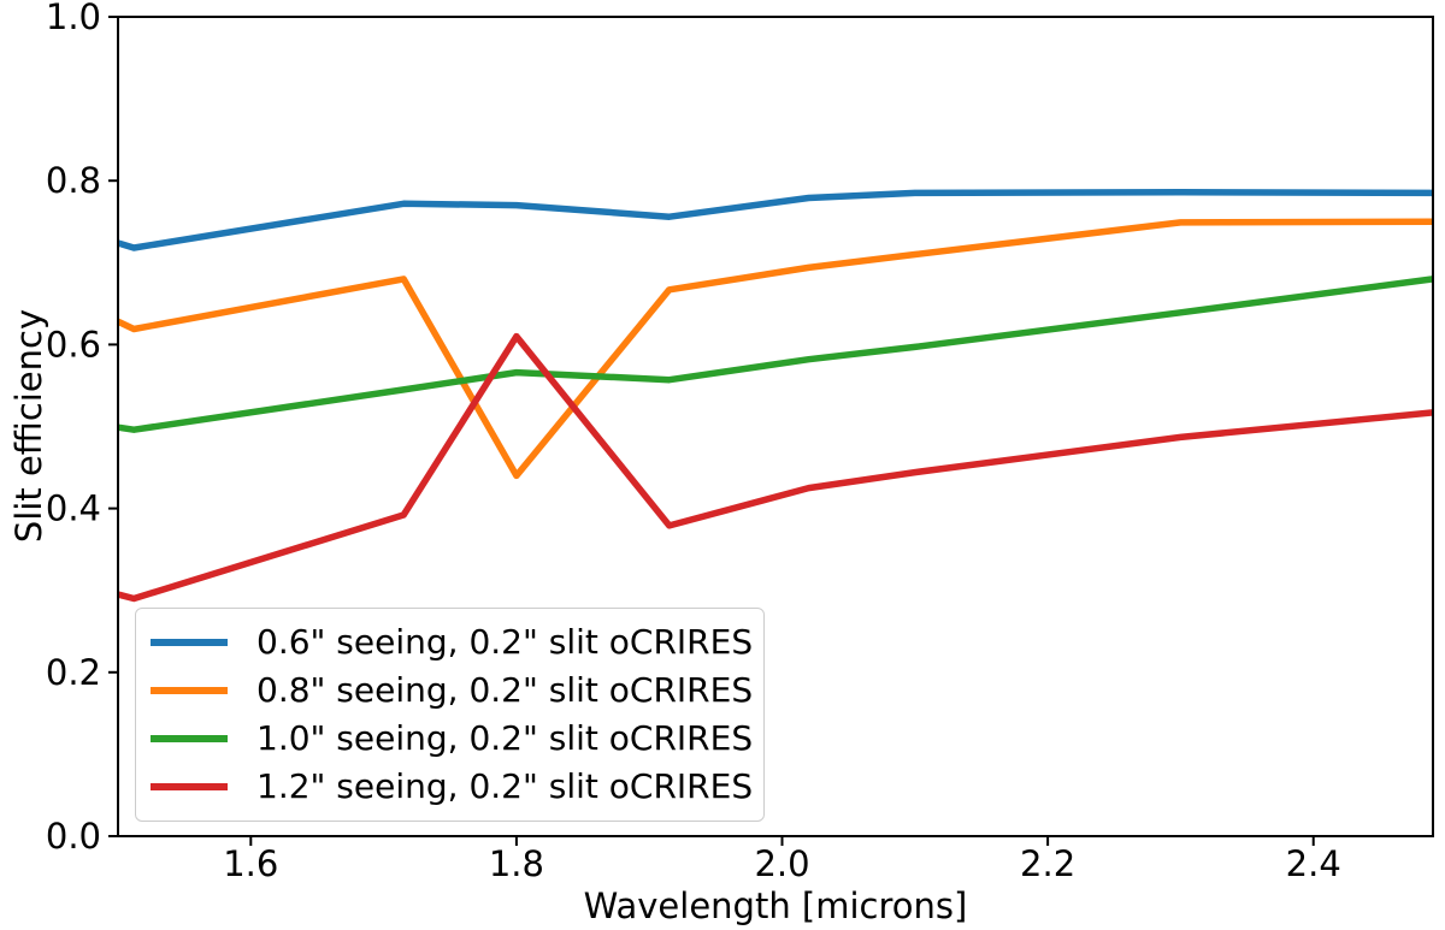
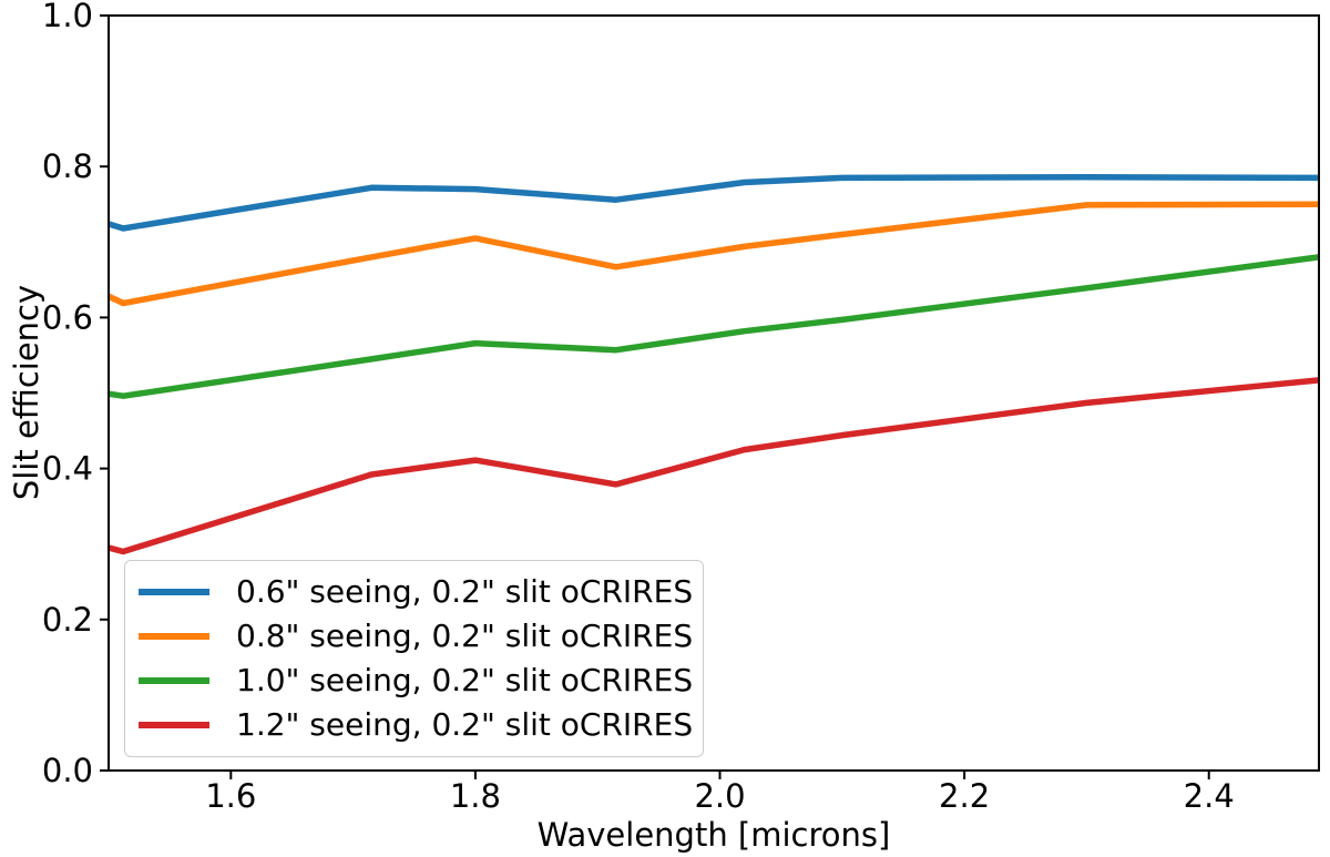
0.8" seeing, 0.2" slit oCRIRES/1.8: 0.44 -> 0.70
1.2" seeing, 0.2" slit oCRIRES/1.8: 0.61 -> 0.41
